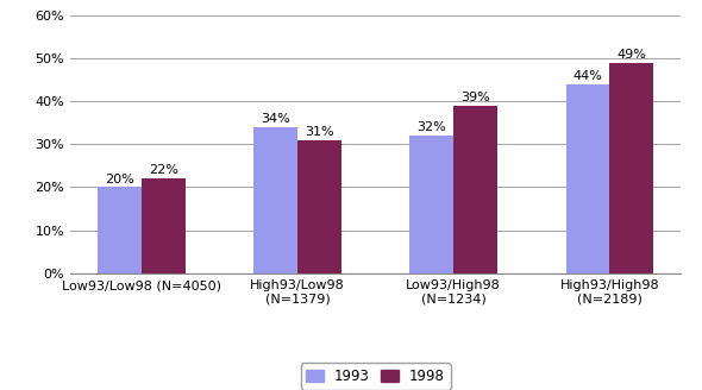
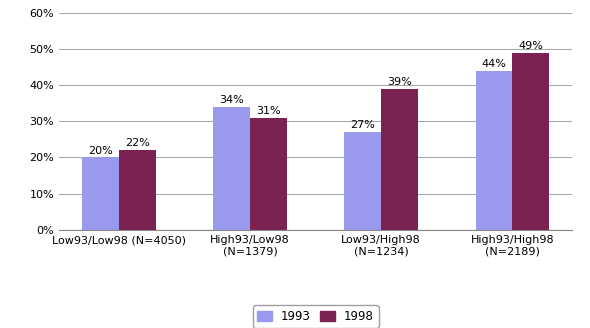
1993/Low93/High98 (N=1234): 32% -> 27%
